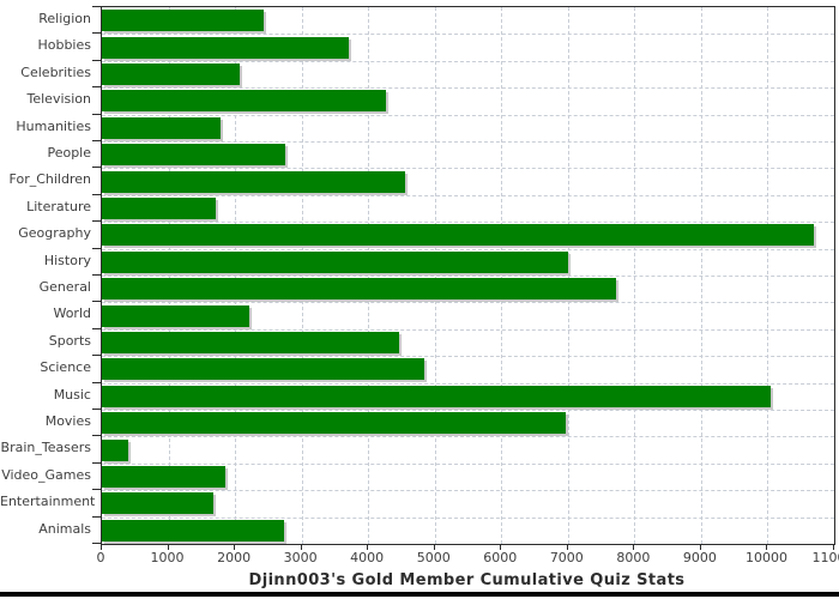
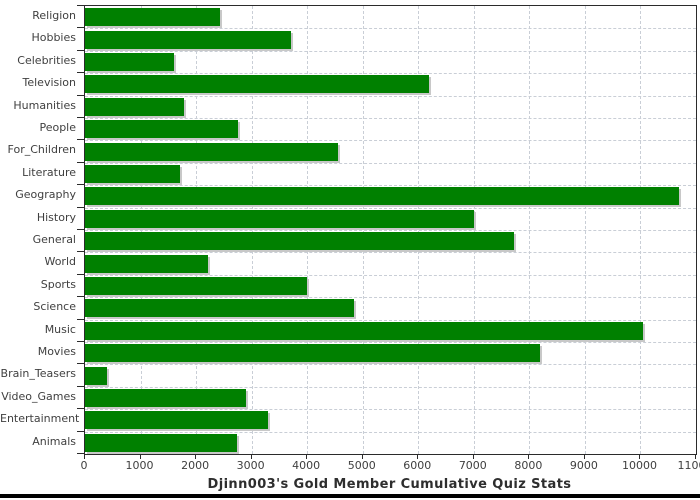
Celebrities: 2100 -> 1600
Television: 4300 -> 6200
Sports: 4500 -> 4000
Movies: 7000 -> 8200
Video_Games: 1800 -> 2900
Entertainment: 1700 -> 3300
